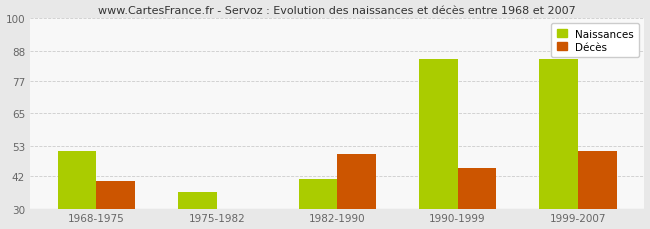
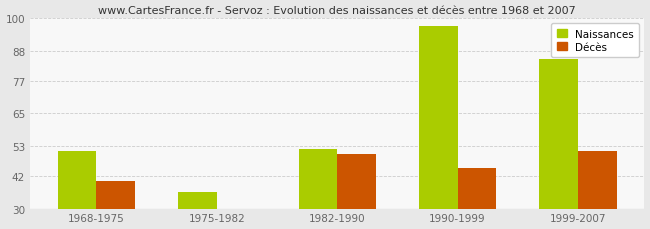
Naissances/1982-1990: 41 -> 52
Naissances/1990-1999: 85 -> 97
